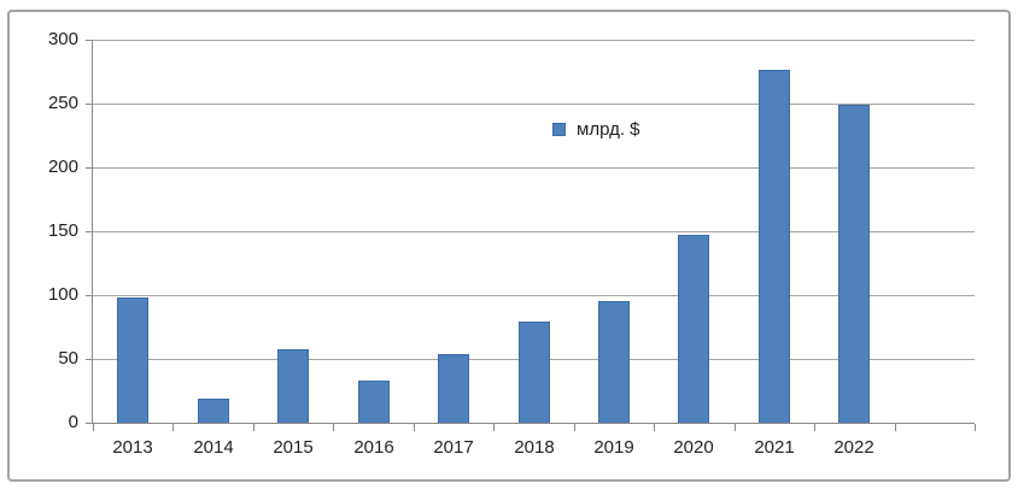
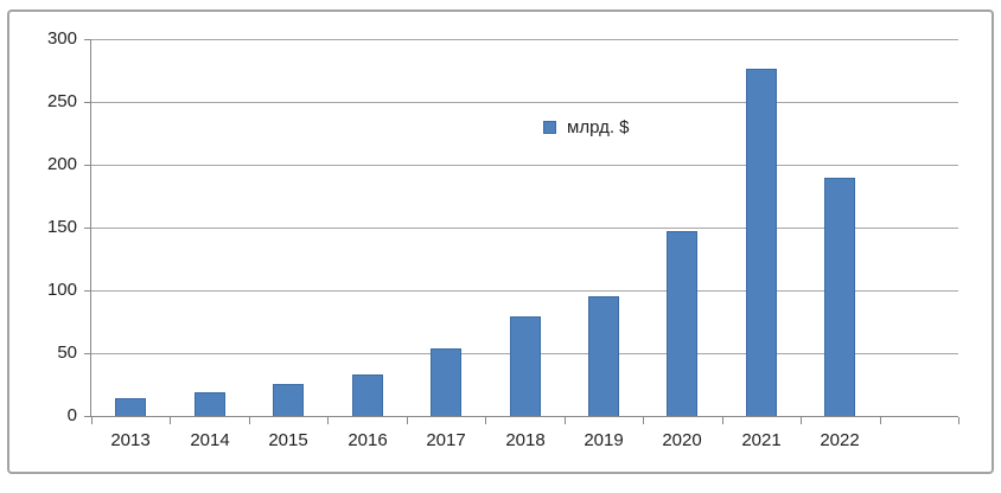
2013: 98 -> 14
2015: 58 -> 25
2022: 249 -> 190
